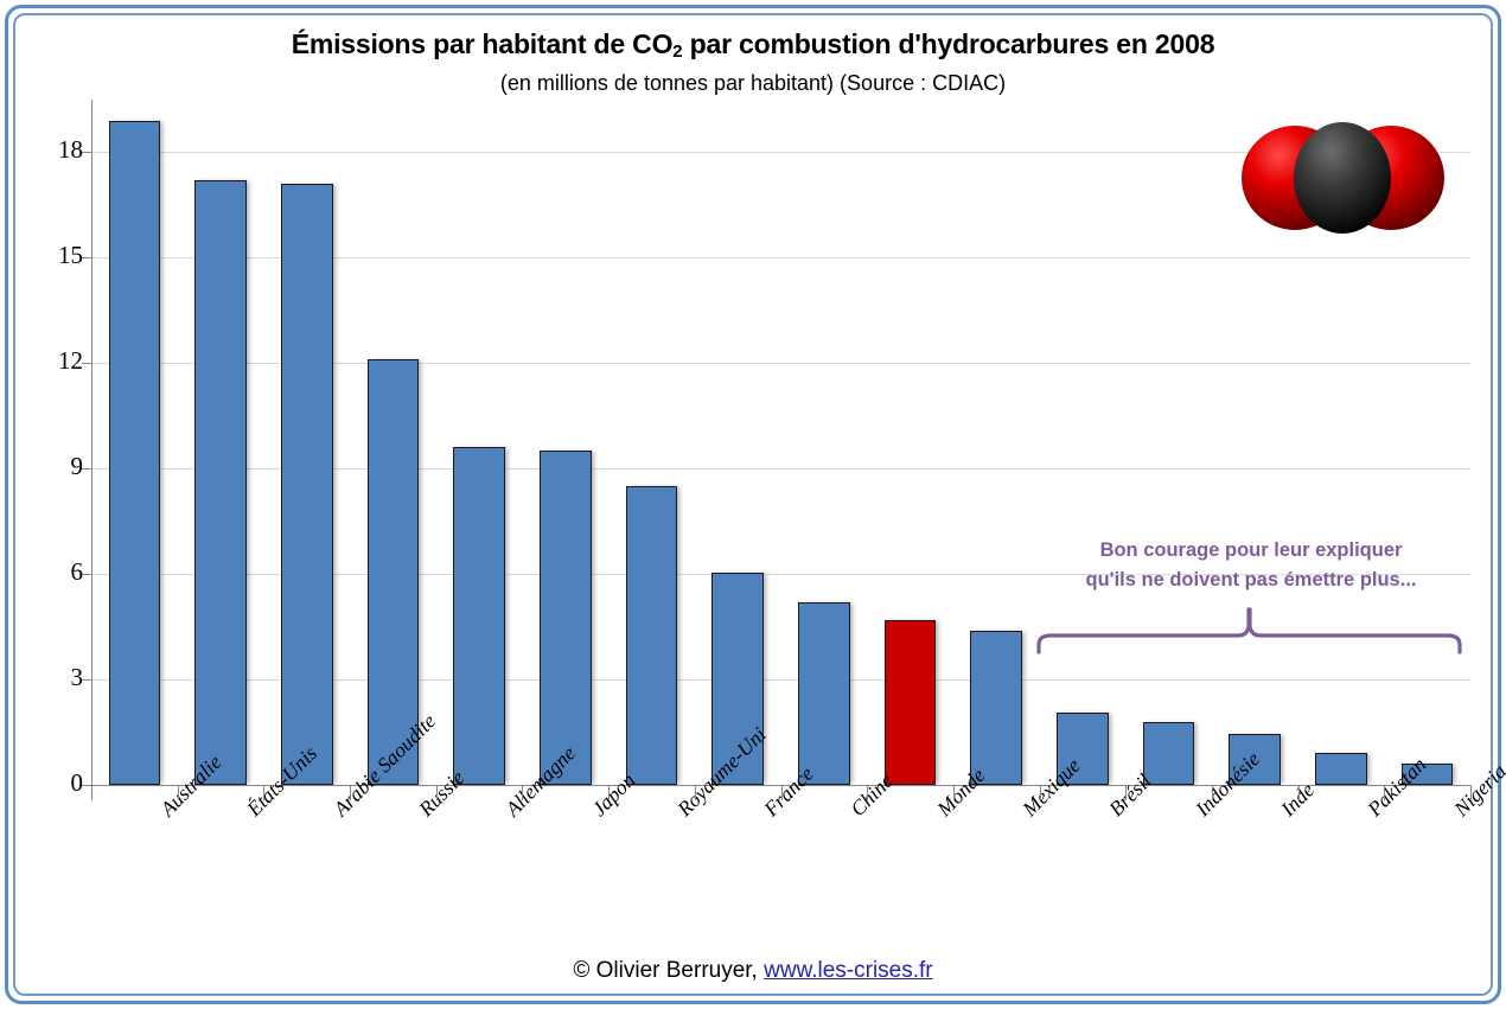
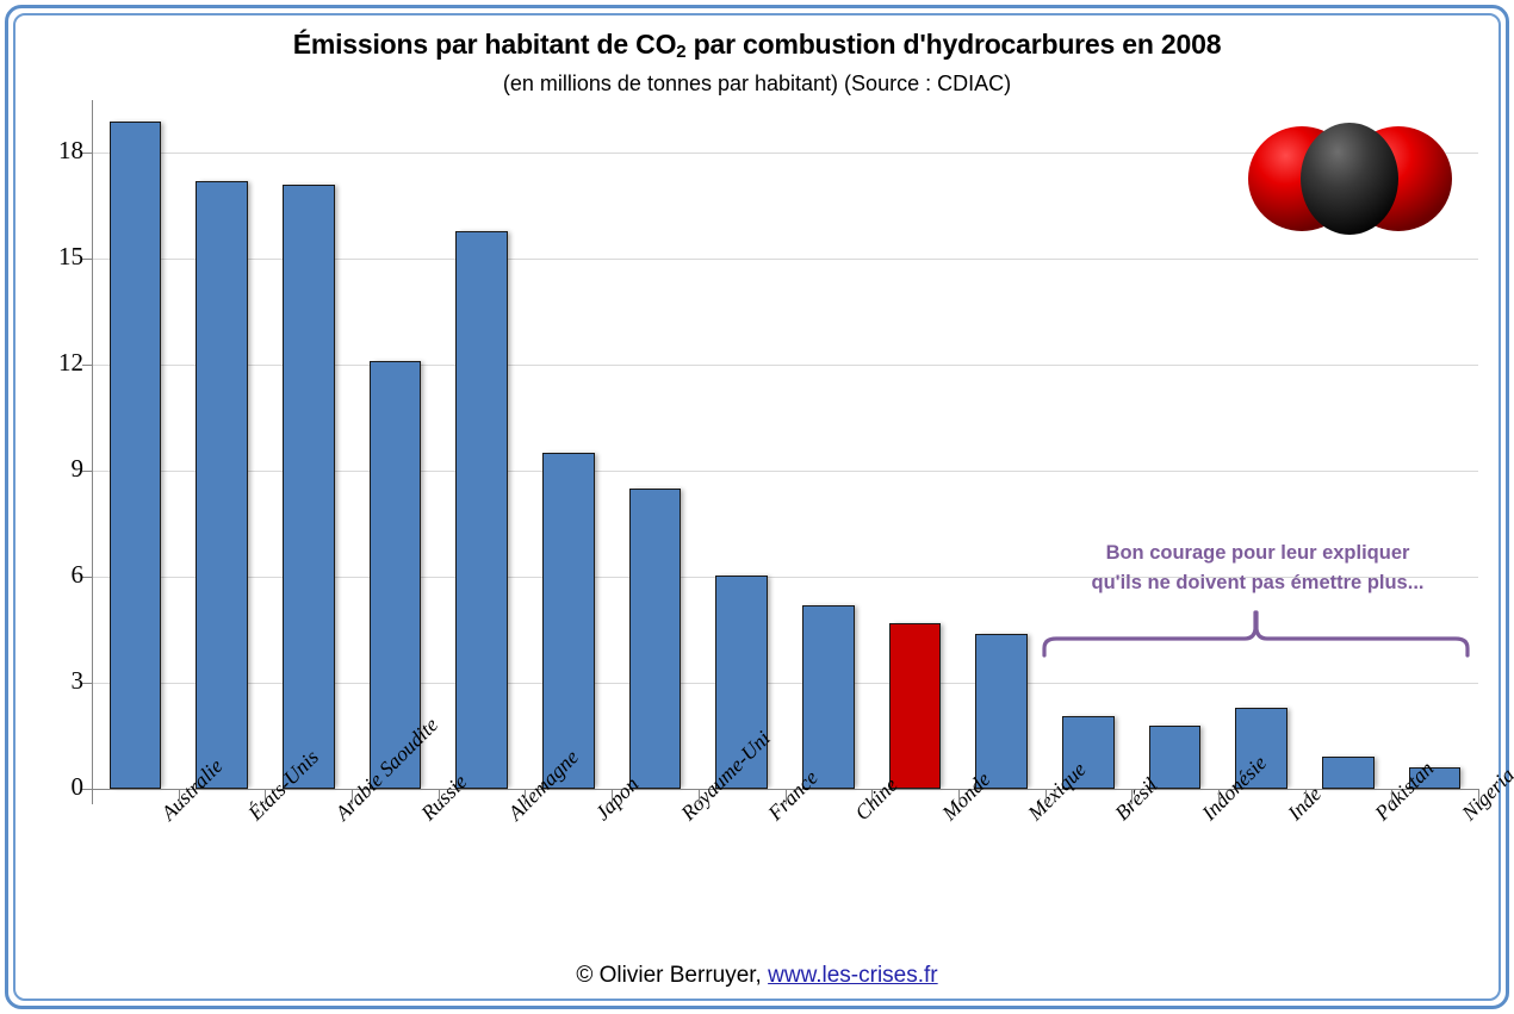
Allemagne: 9.6 -> 15.8
Inde: 1.4 -> 2.3
